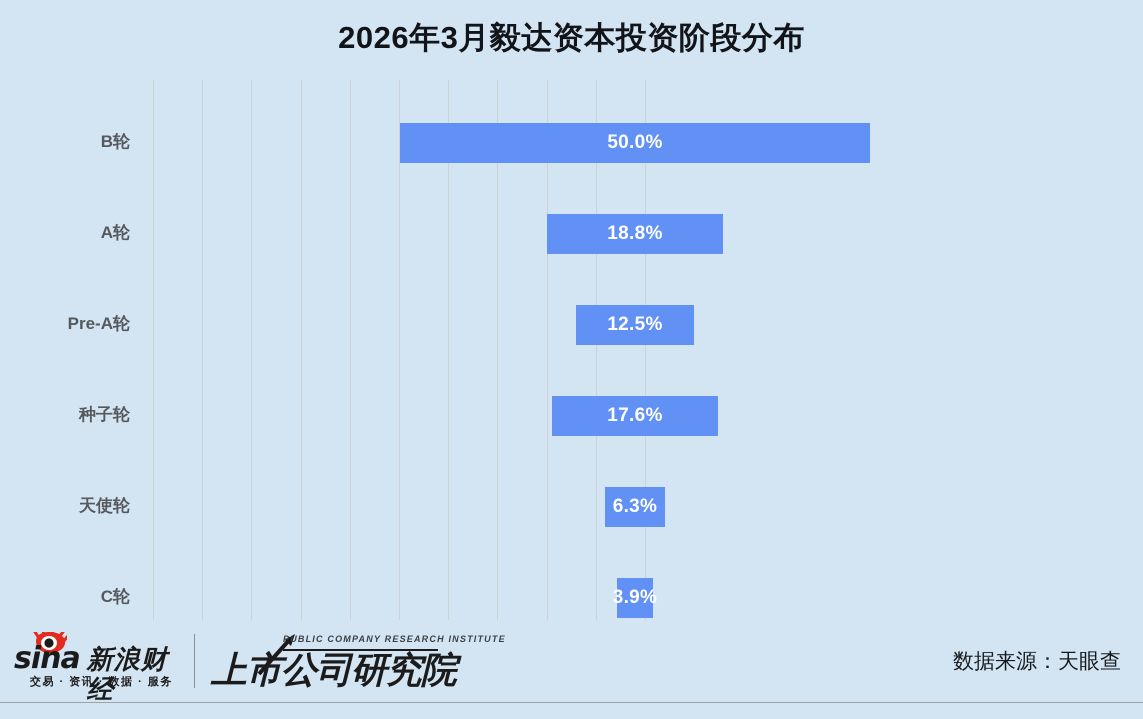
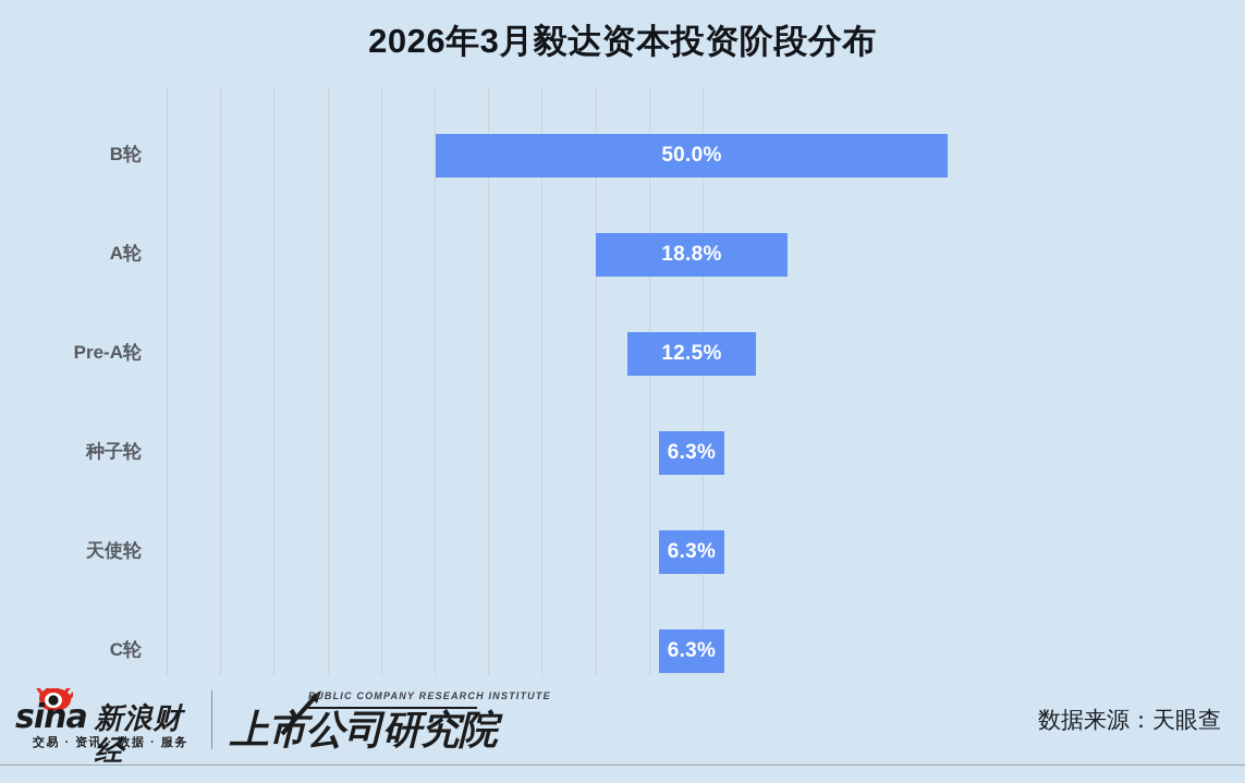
种子轮: 17.6% -> 6.3%
C轮: 3.9% -> 6.3%
